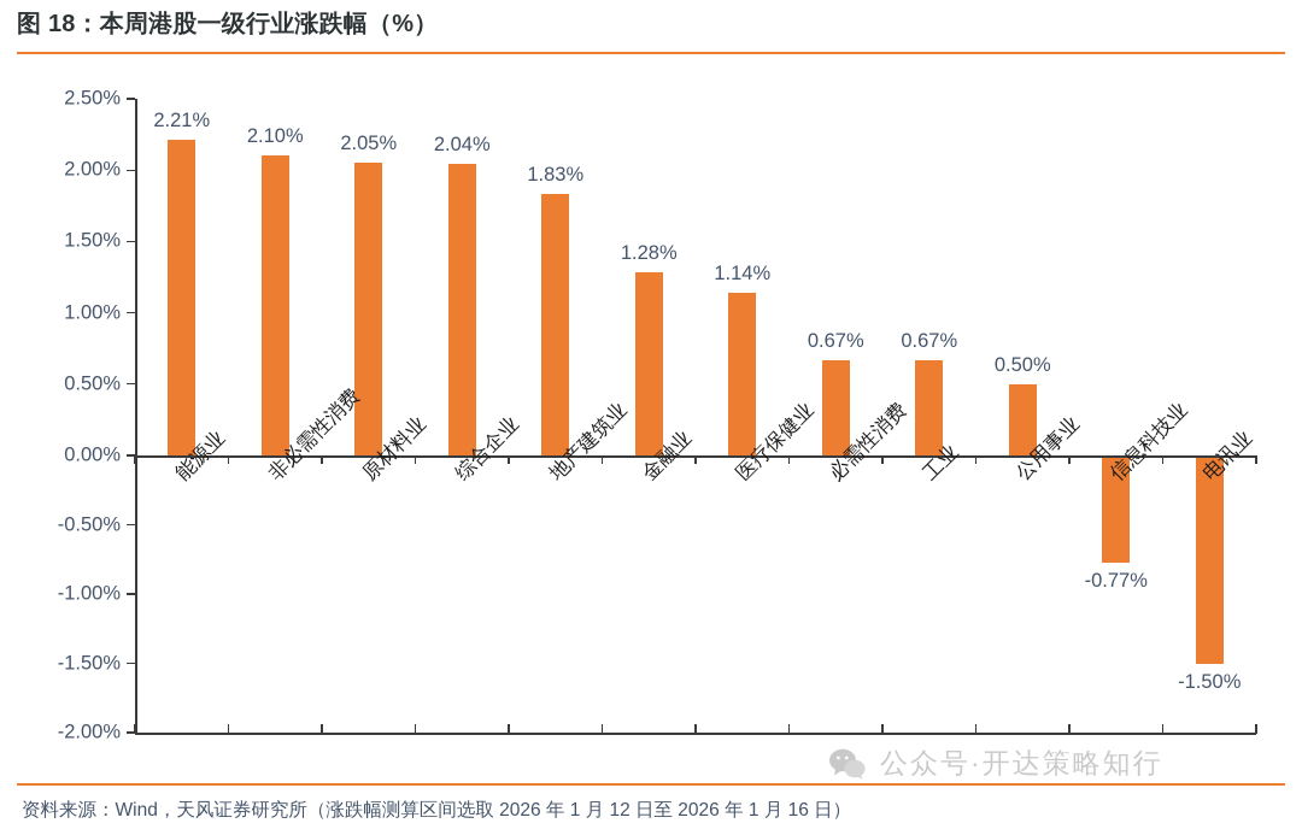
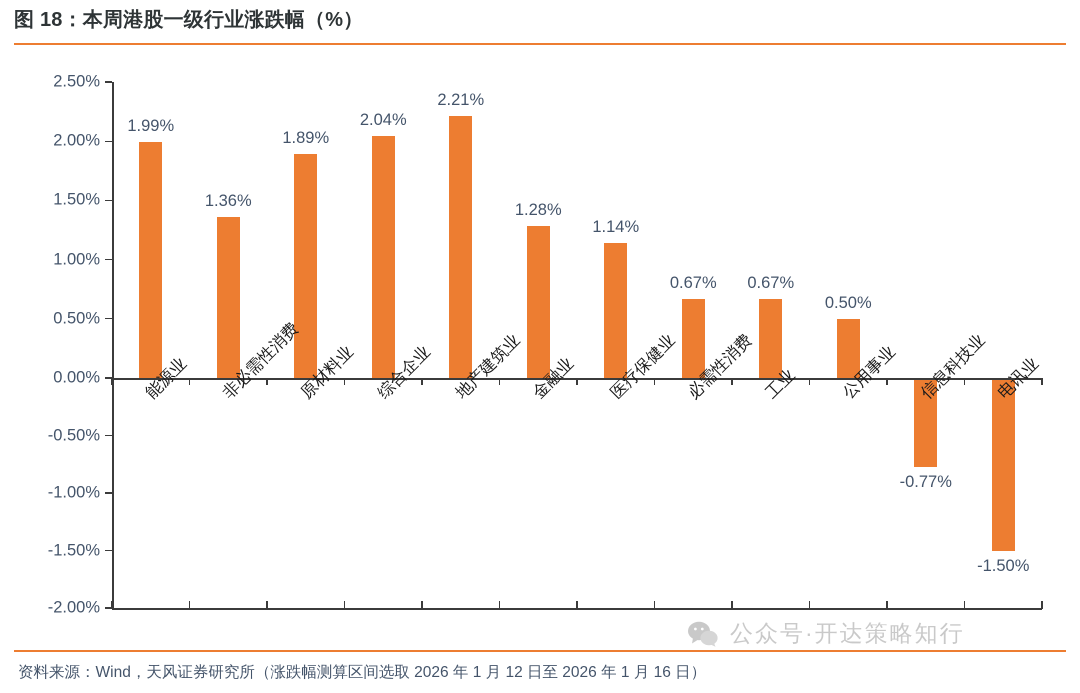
能源业: 2.21% -> 1.99%
非必需性消费: 2.10% -> 1.36%
原材料业: 2.05% -> 1.89%
地产建筑业: 1.83% -> 2.21%
